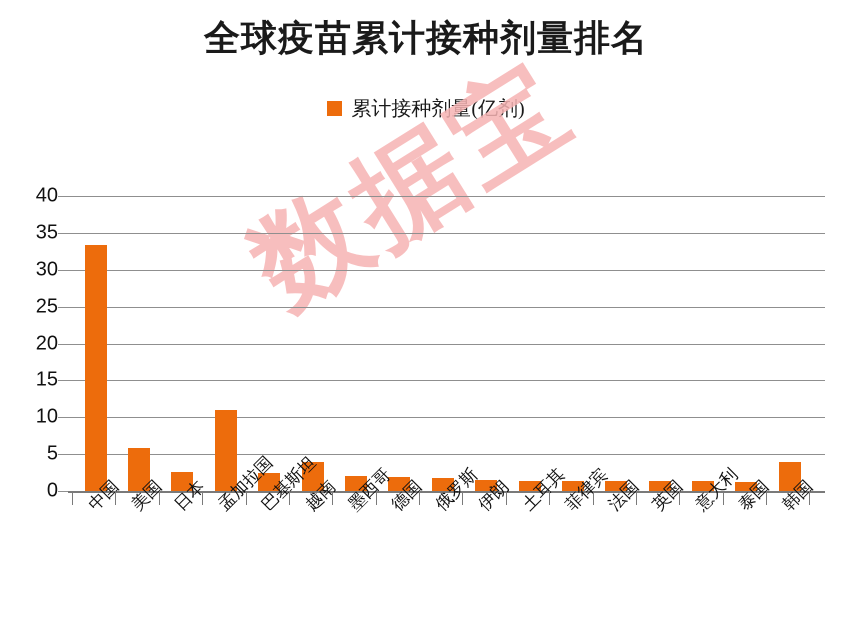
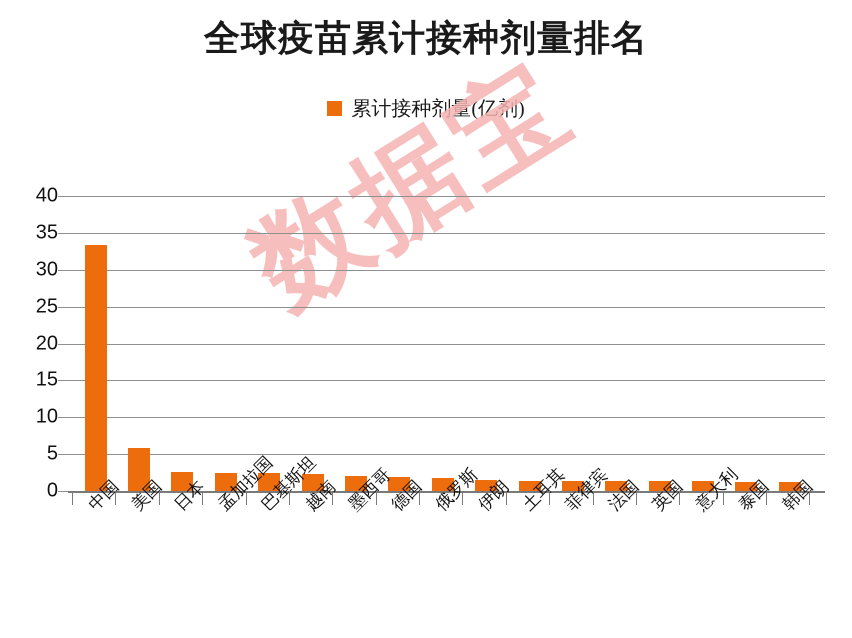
孟加拉国: 11 -> 2
越南: 4 -> 2
韩国: 4 -> 1
